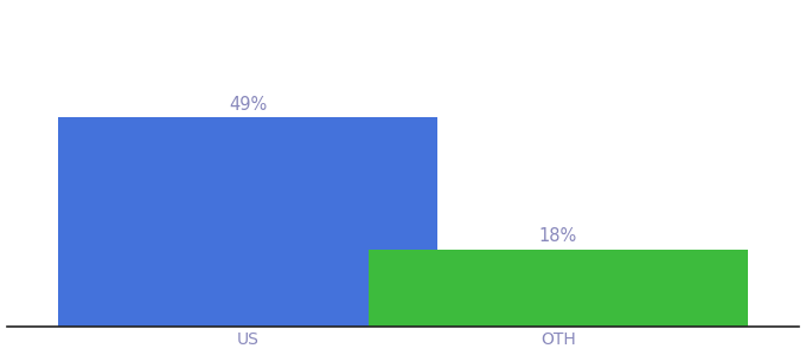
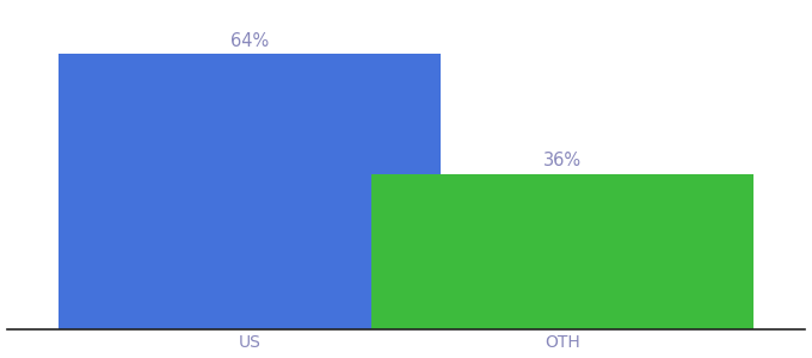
US: 49% -> 64%
OTH: 18% -> 36%
